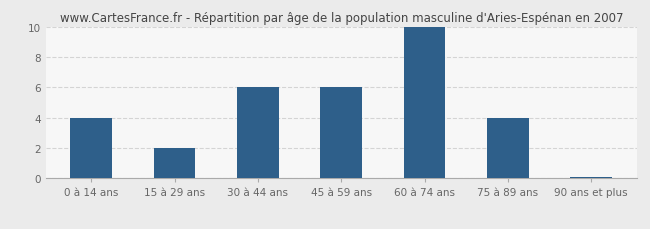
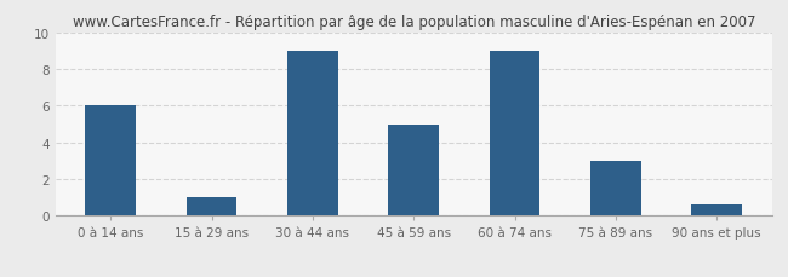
0 à 14 ans: 4.0 -> 6.0
15 à 29 ans: 2.0 -> 1.0
30 à 44 ans: 6.0 -> 9.0
45 à 59 ans: 6.0 -> 5.0
60 à 74 ans: 10.0 -> 9.0
75 à 89 ans: 4.0 -> 3.0
90 ans et plus: 0.1 -> 0.6
